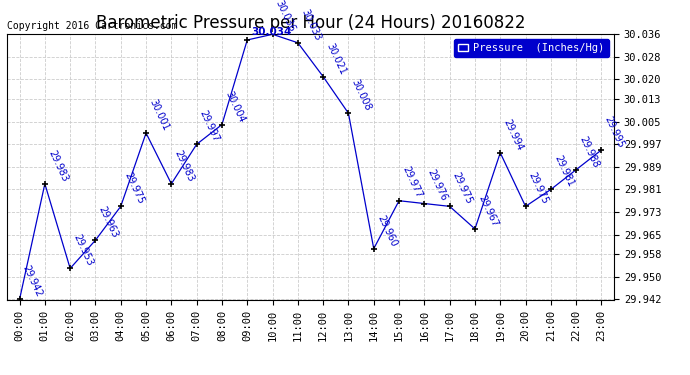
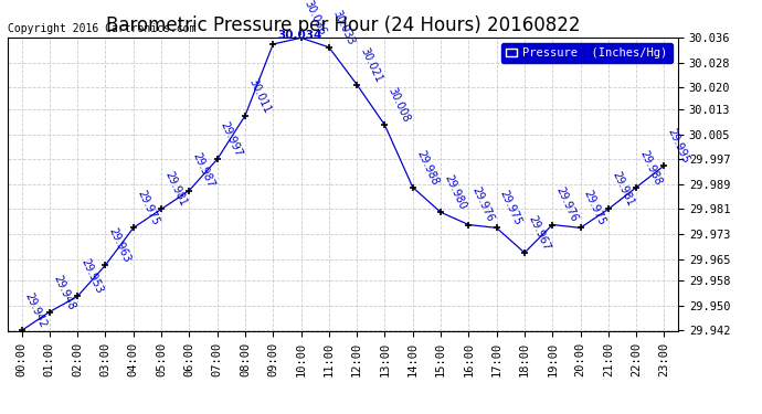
01:00: 29.983 -> 29.948
05:00: 30.001 -> 29.981
06:00: 29.983 -> 29.987
08:00: 30.004 -> 30.011
14:00: 29.960 -> 29.988
15:00: 29.977 -> 29.980
19:00: 29.994 -> 29.976
